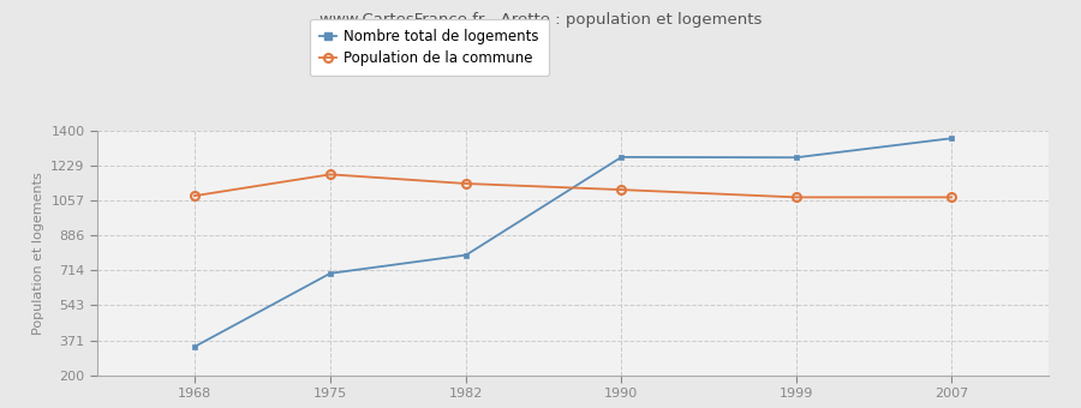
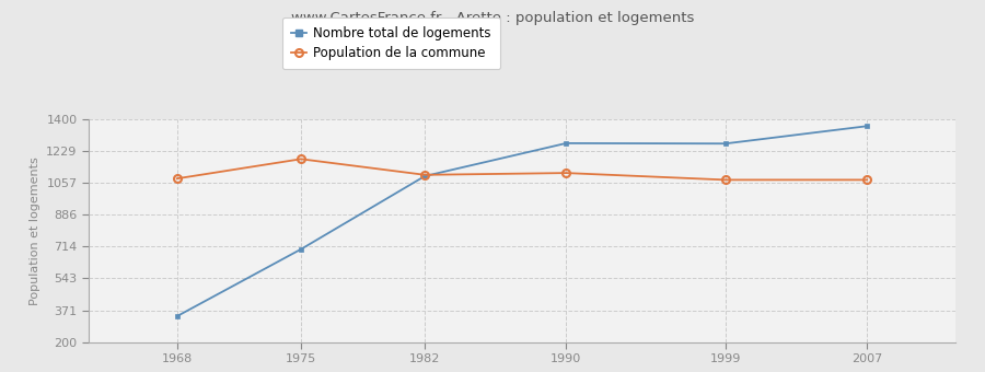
Nombre total de logements/1982: 790 -> 1090
Population de la commune/1982: 1140 -> 1100
